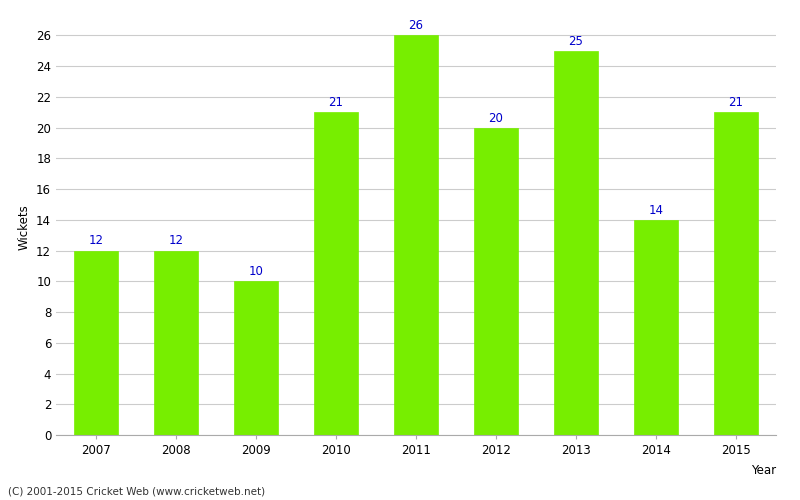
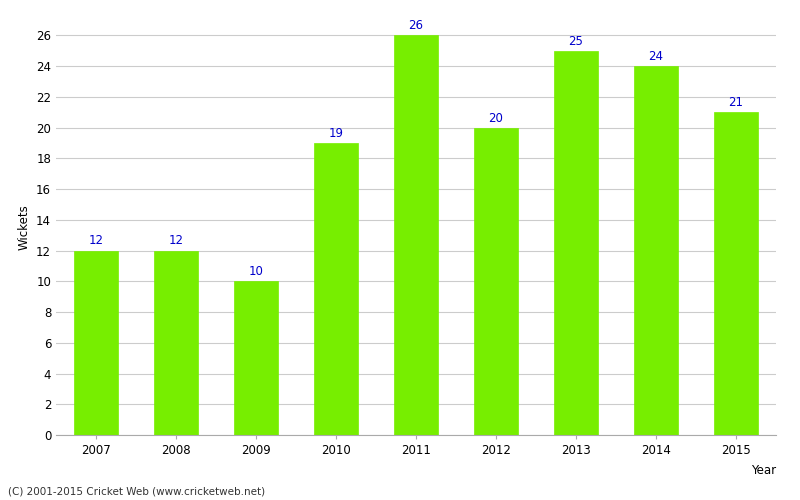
2010: 21 -> 19
2014: 14 -> 24
